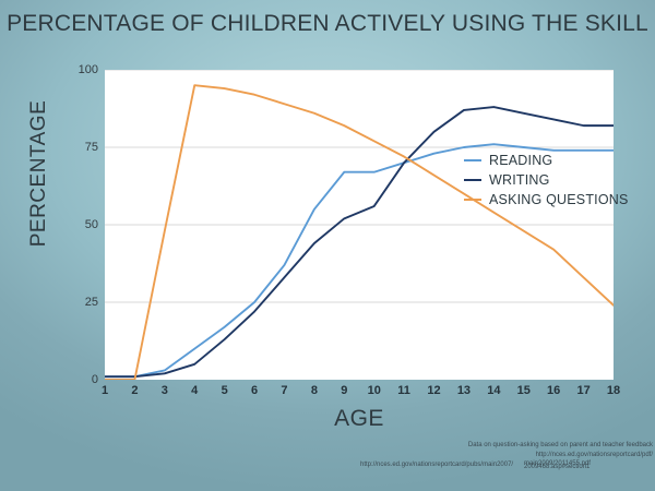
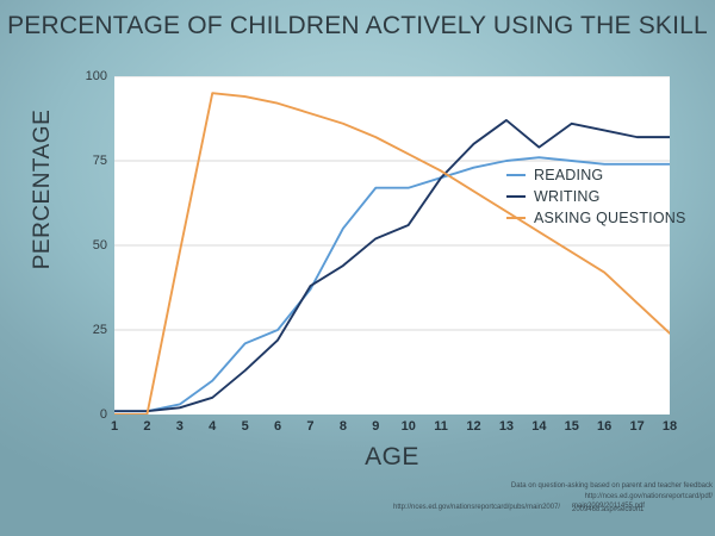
READING/5: 17 -> 21
WRITING/7: 33 -> 38
WRITING/14: 88 -> 79
